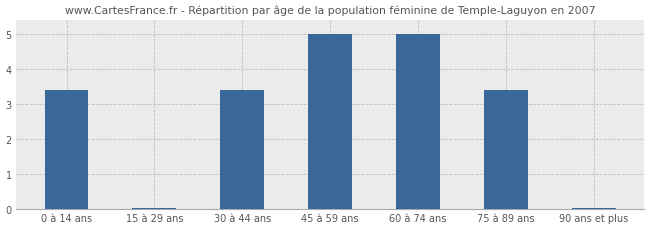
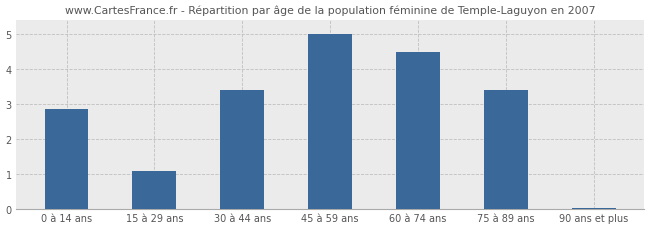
0 à 14 ans: 3.40 -> 2.85
15 à 29 ans: 0.05 -> 1.10
60 à 74 ans: 5.00 -> 4.50
